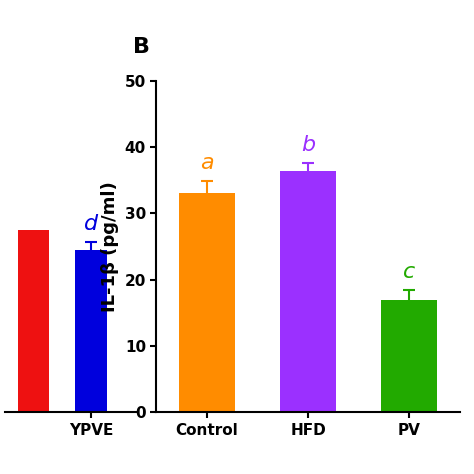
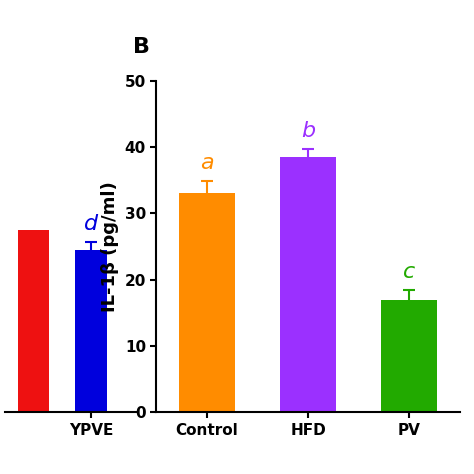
HFD: 36.4 -> 38.5
